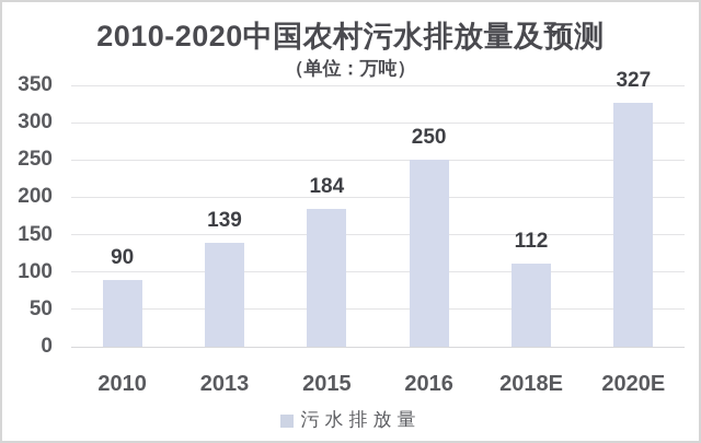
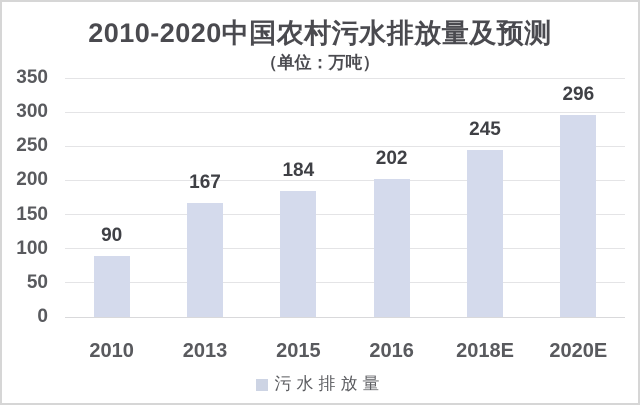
2013: 139 -> 167
2016: 250 -> 202
2018E: 112 -> 245
2020E: 327 -> 296
